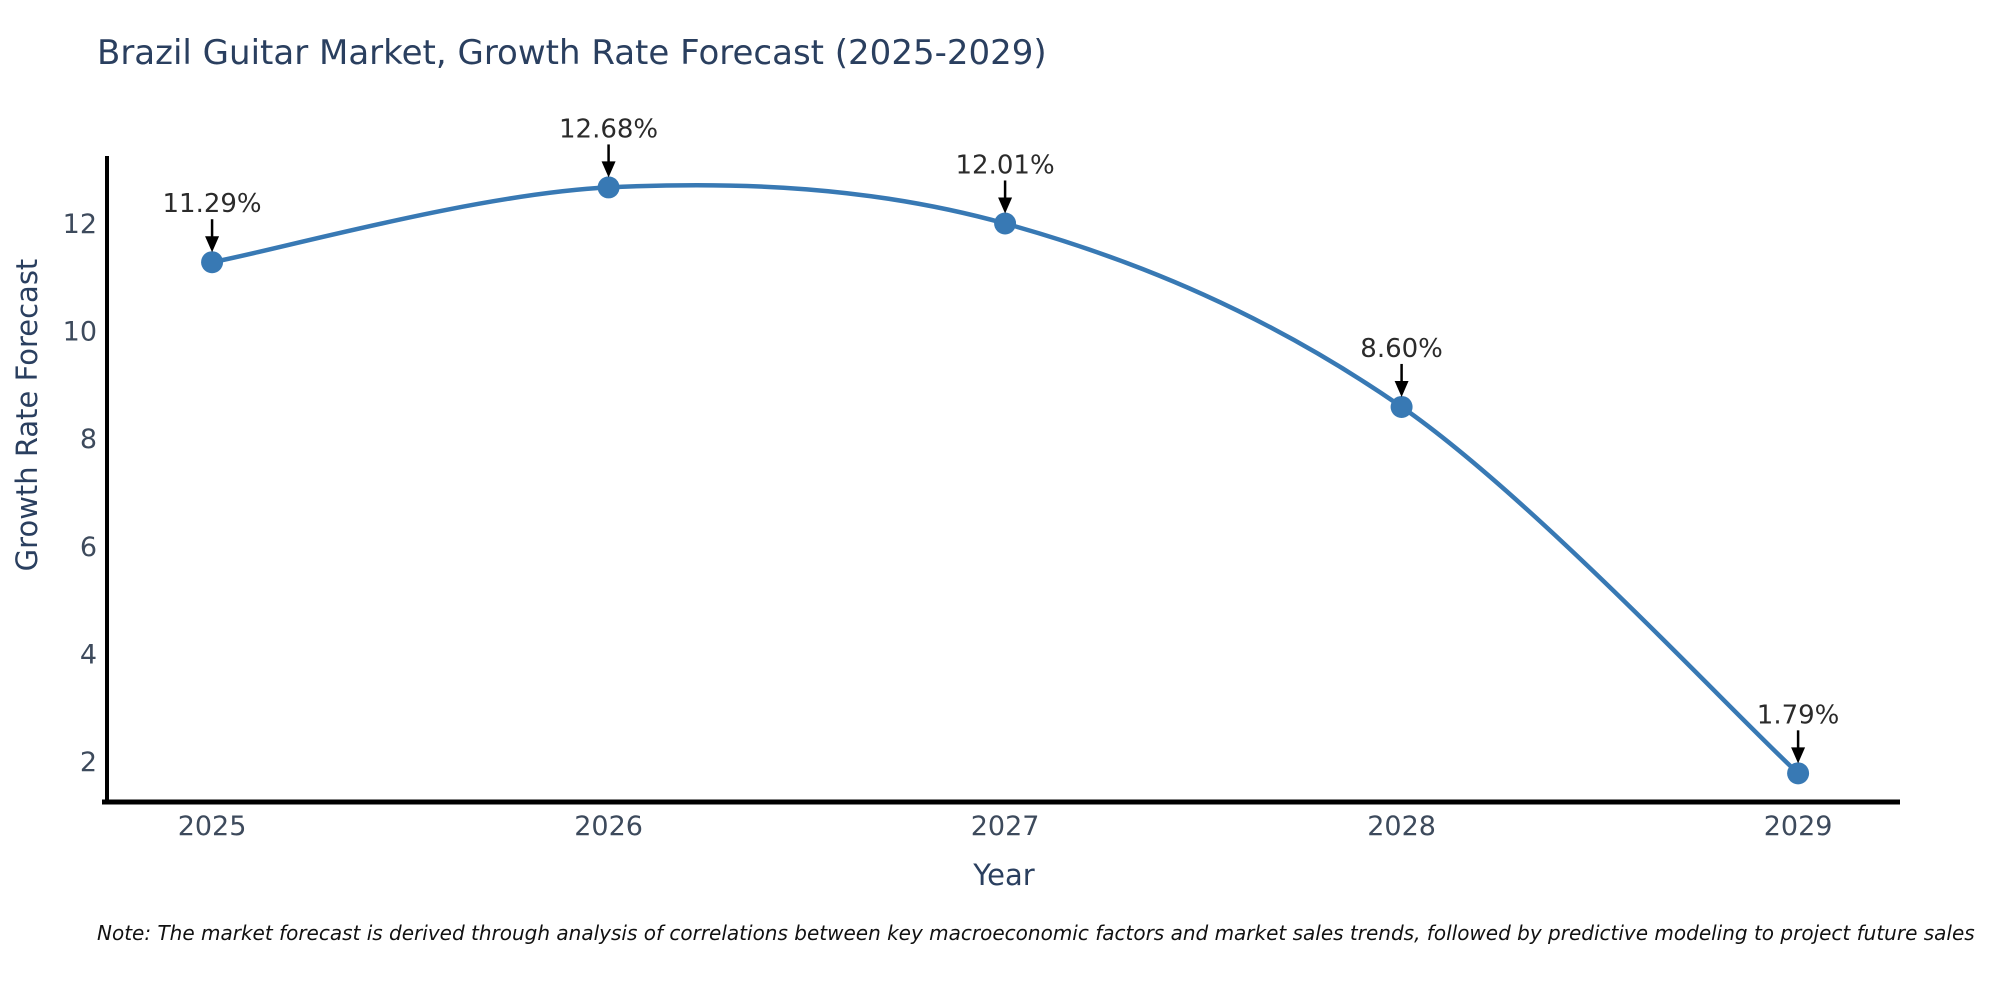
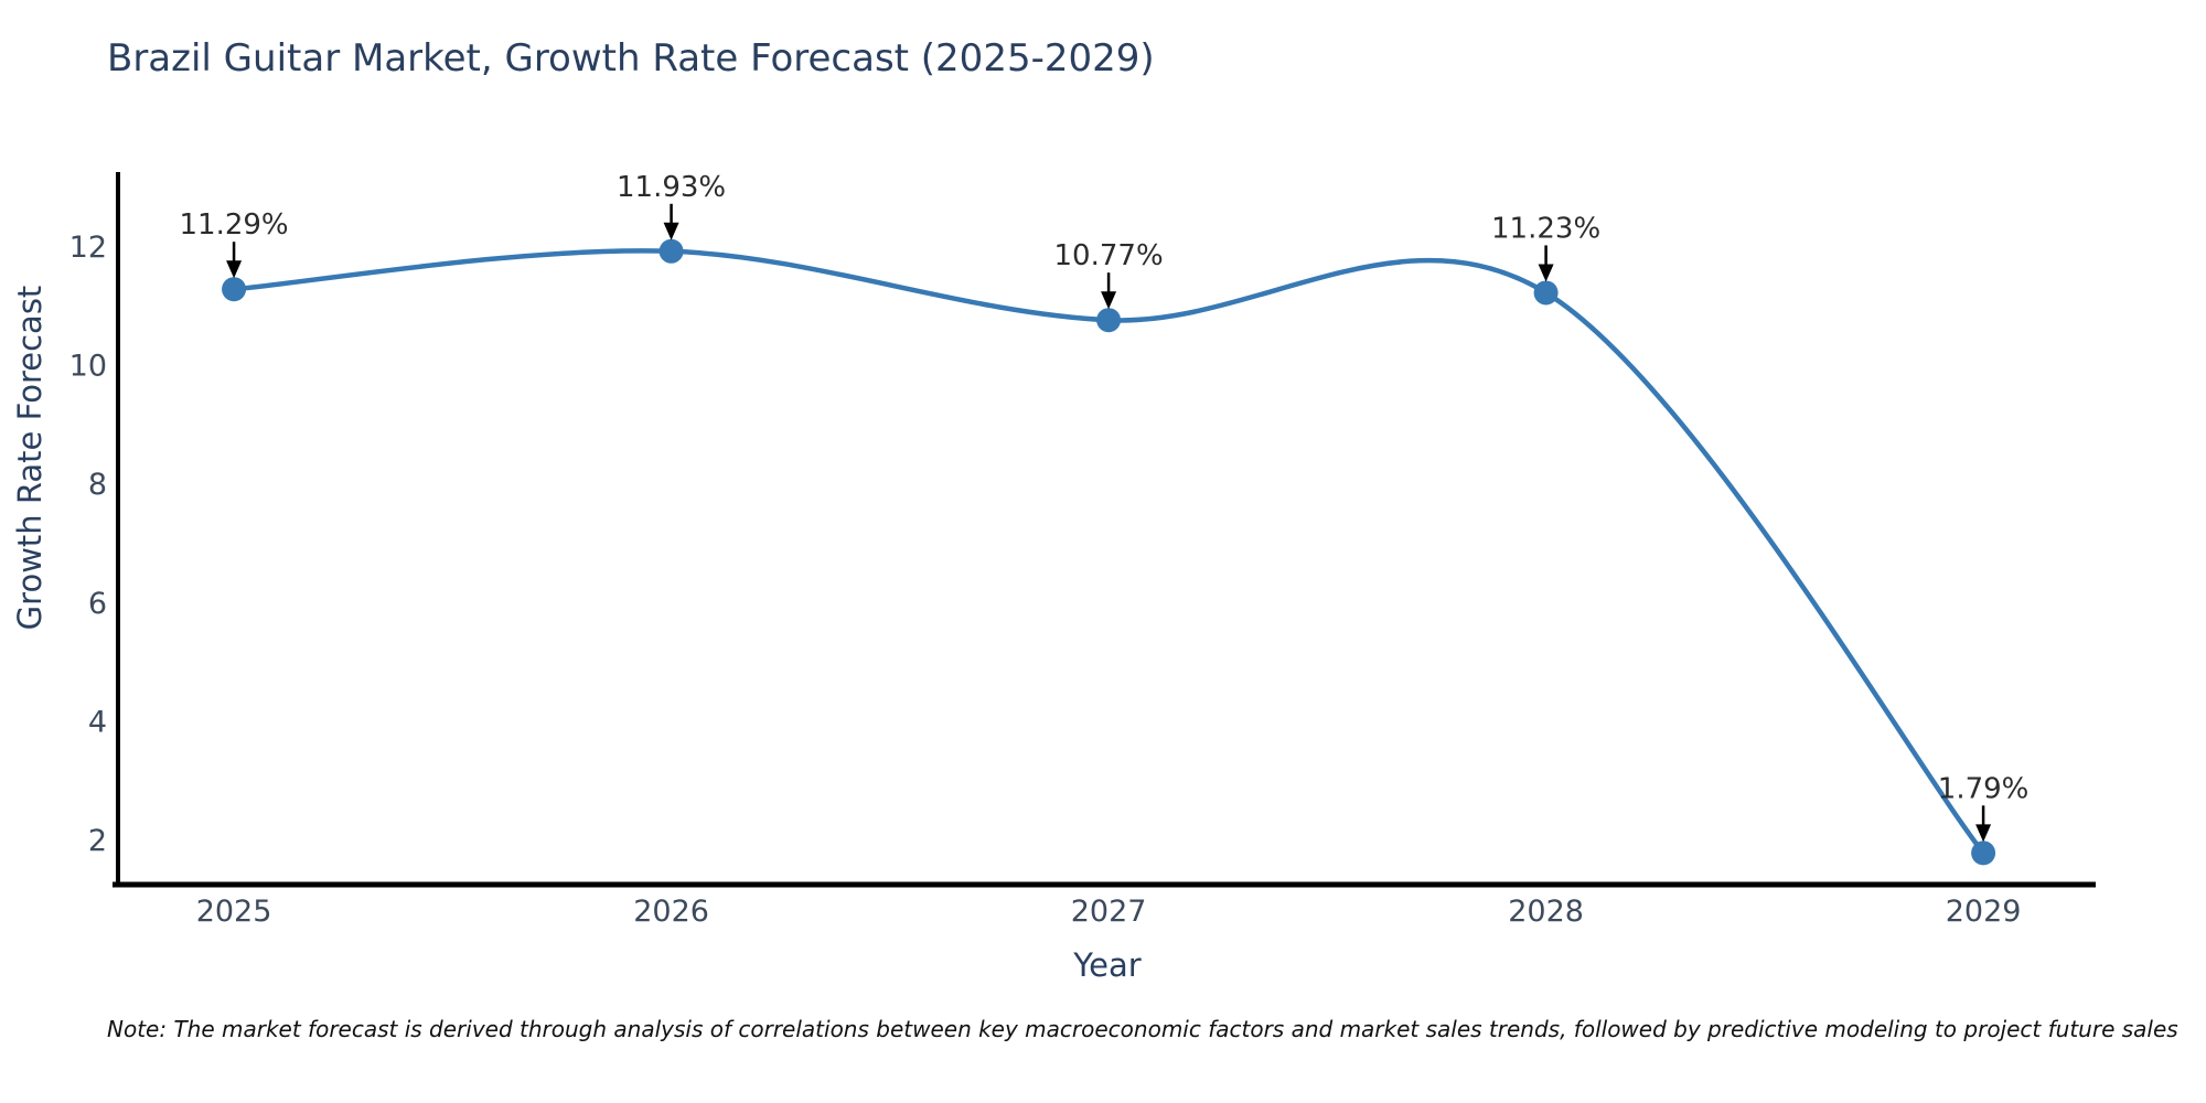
2026: 12.68% -> 11.93%
2027: 12.01% -> 10.77%
2028: 8.60% -> 11.23%
